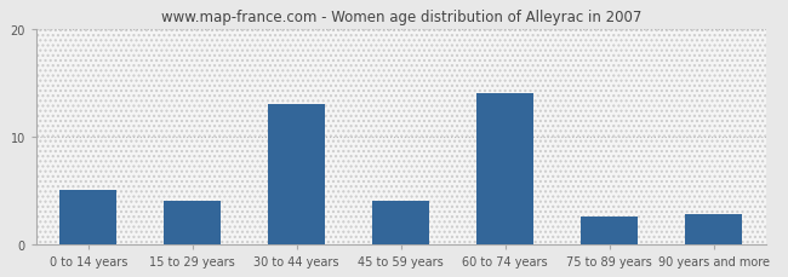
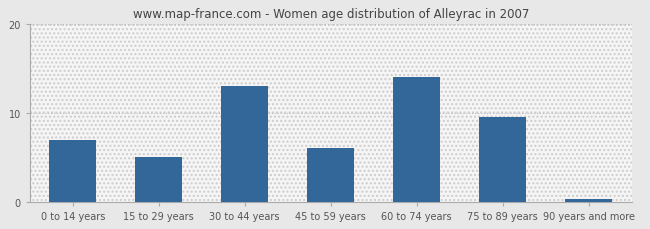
0 to 14 years: 5.0 -> 7.0
15 to 29 years: 4.0 -> 5.0
45 to 59 years: 4.0 -> 6.0
75 to 89 years: 2.6 -> 9.5
90 years and more: 2.8 -> 0.3
